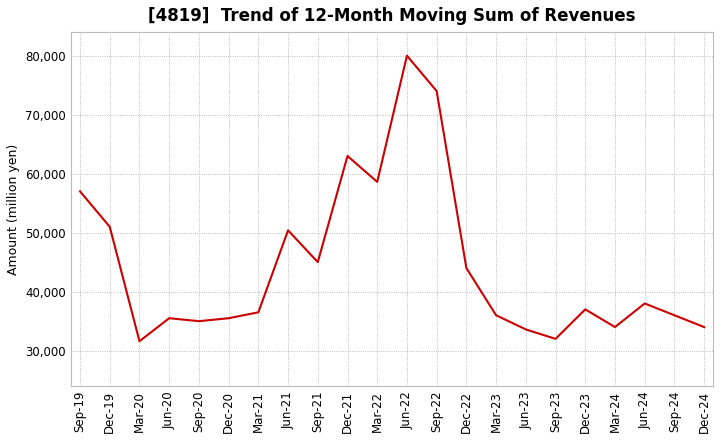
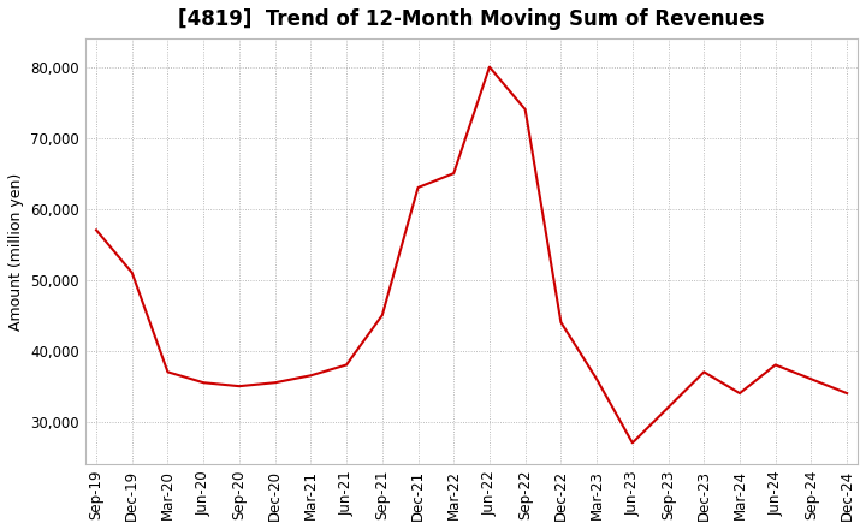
Mar-20: 31,600 -> 37,000
Jun-21: 50,400 -> 38,000
Mar-22: 58,600 -> 65,000
Jun-23: 33,600 -> 27,000
